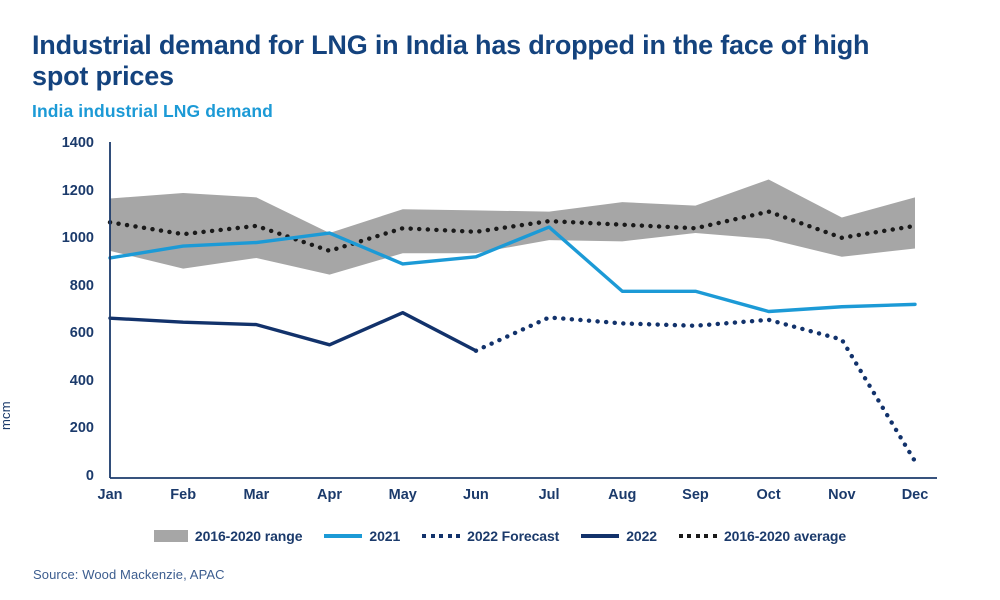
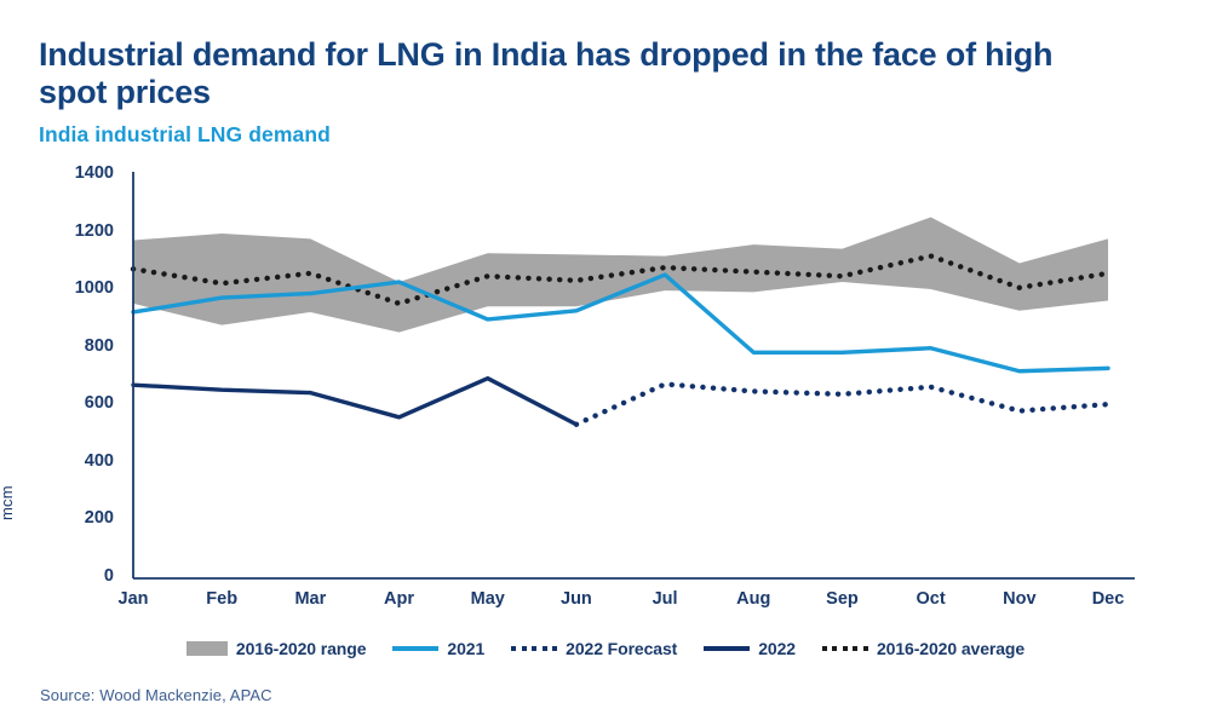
2021/Oct: 700 -> 800
2022 Forecast/Dec: 70 -> 600
